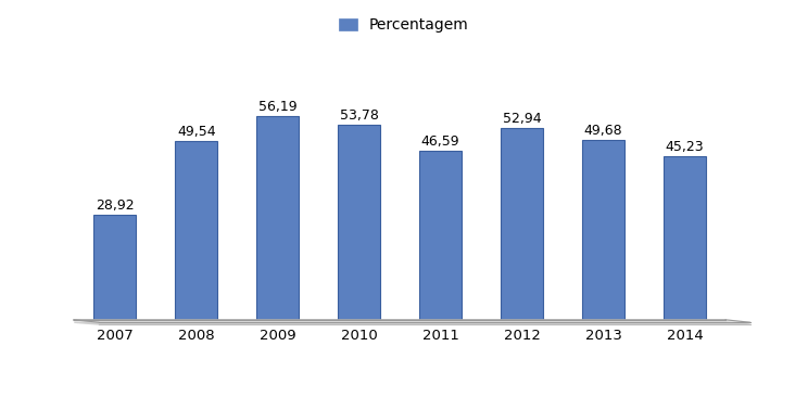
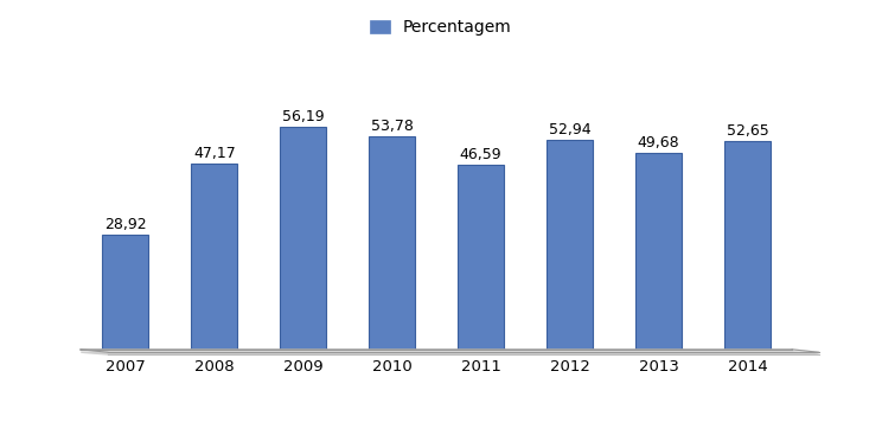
2008: 49,54 -> 47,17
2014: 45,23 -> 52,65
